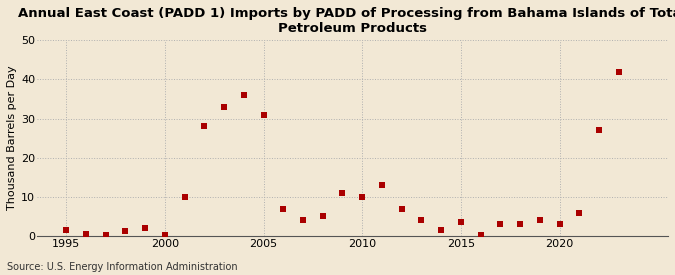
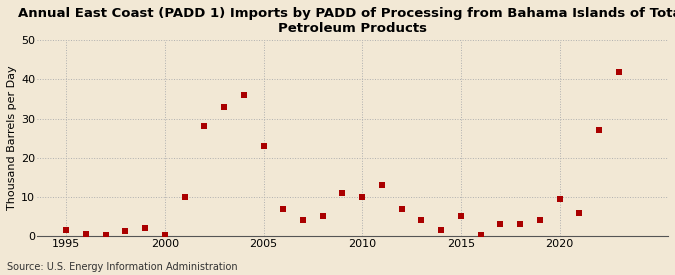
2005: 31.0 -> 23.0
2015: 3.5 -> 5.0
2020: 3.0 -> 9.5
